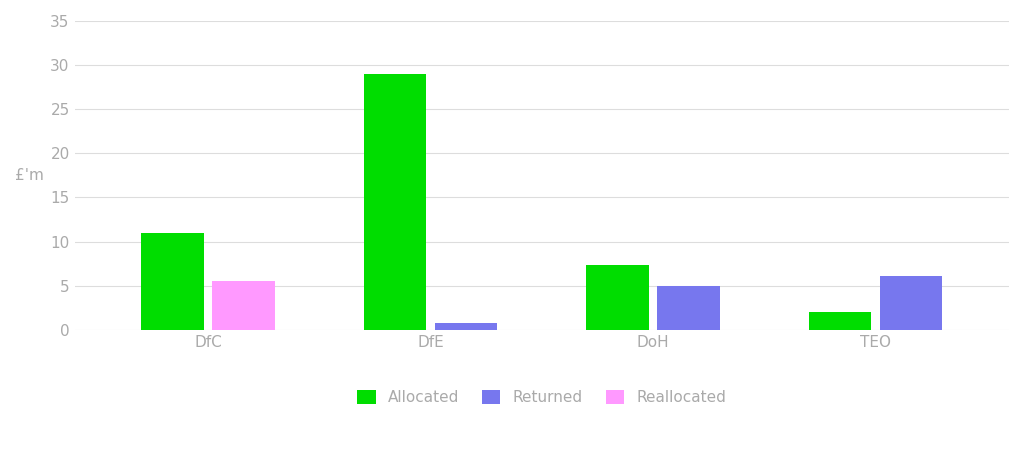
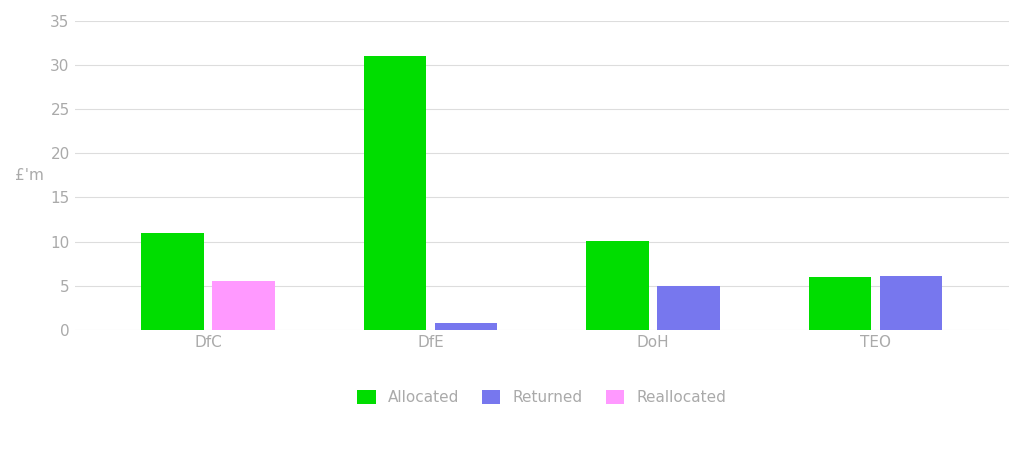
Allocated/DfE: 29.0 -> 31.0
Allocated/DoH: 7.4 -> 10.1
Allocated/TEO: 2.0 -> 6.0
